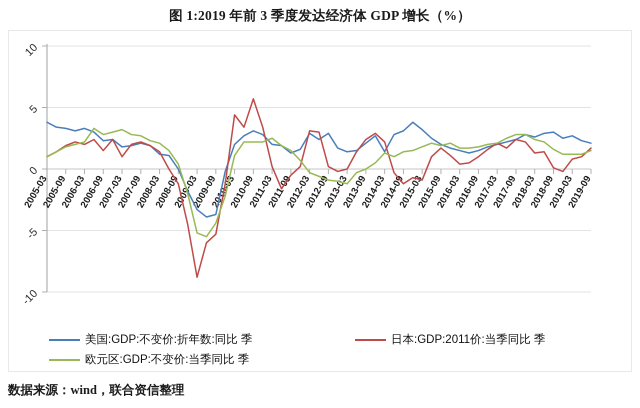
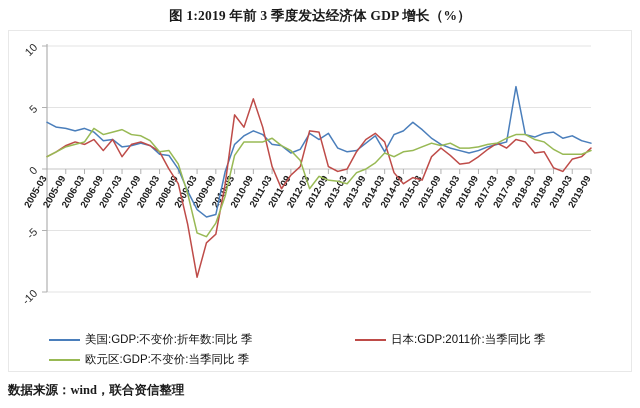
欧元区:GDP:不变价:当季同比 季/2008-03: 2.1 -> 1.4
欧元区:GDP:不变价:当季同比 季/2012-03: -0.3 -> -1.6
美国:GDP:不变价:折年数:同比 季/2017-09: 2.4 -> 6.7
